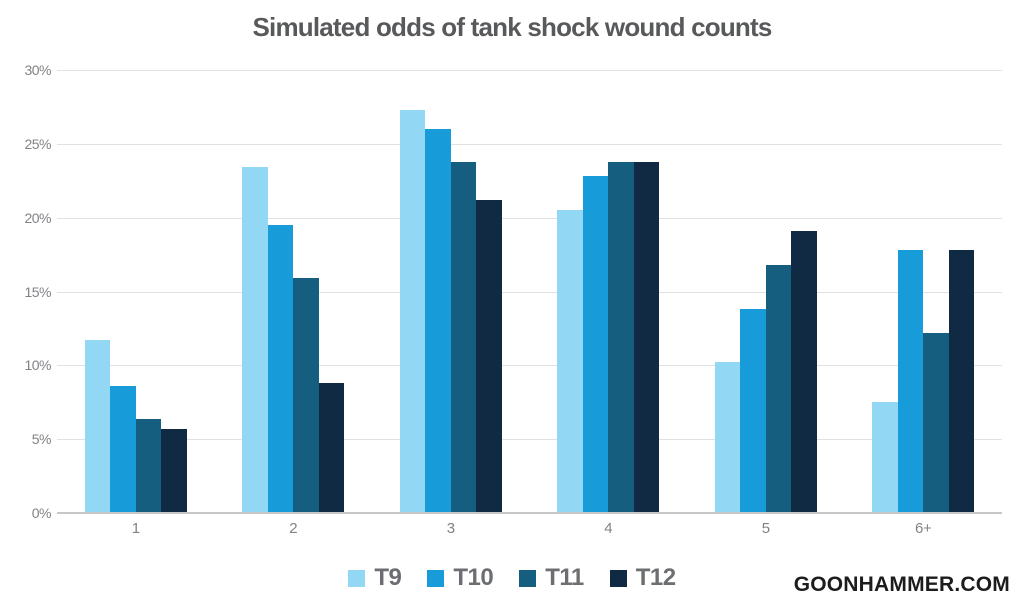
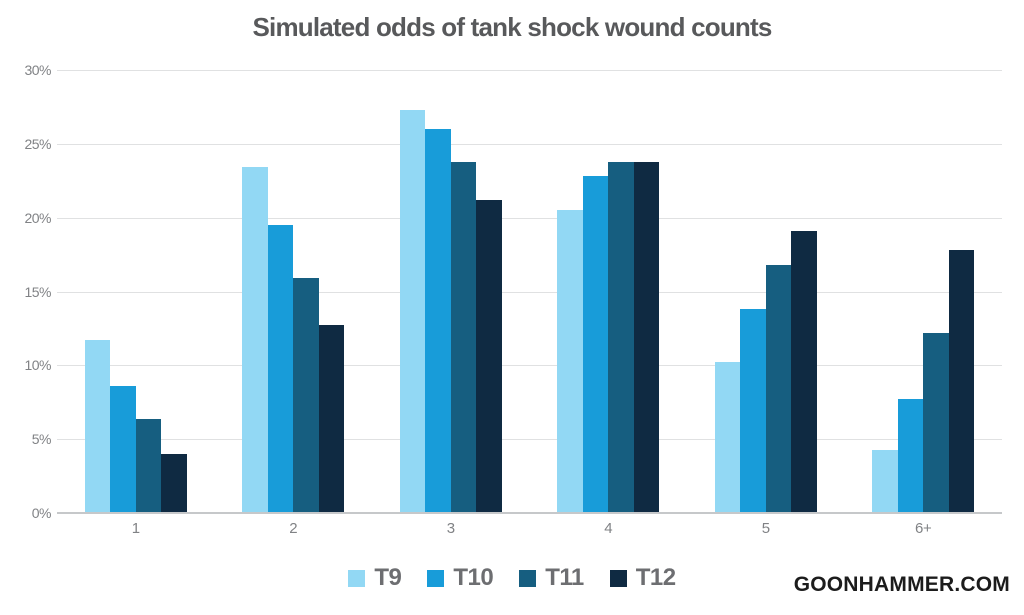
T12/1: 5.7% -> 4.0%
T12/2: 8.8% -> 12.7%
T9/6+: 7.5% -> 4.3%
T10/6+: 17.8% -> 7.7%
